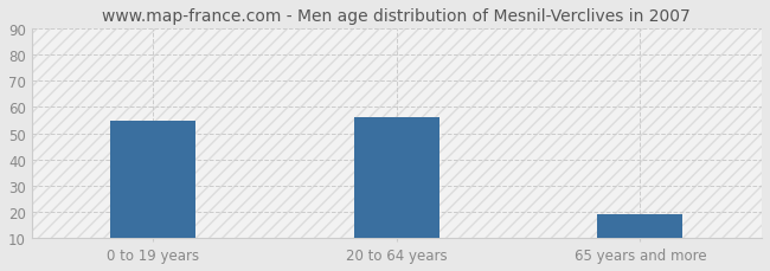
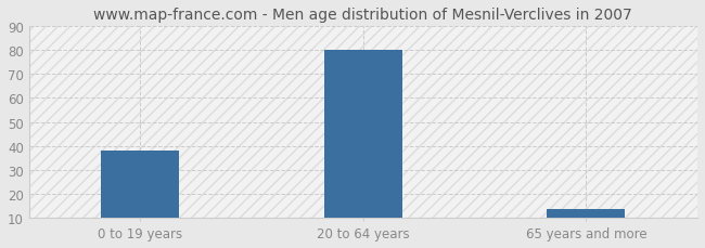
0 to 19 years: 55 -> 38
20 to 64 years: 56 -> 80
65 years and more: 19 -> 14
